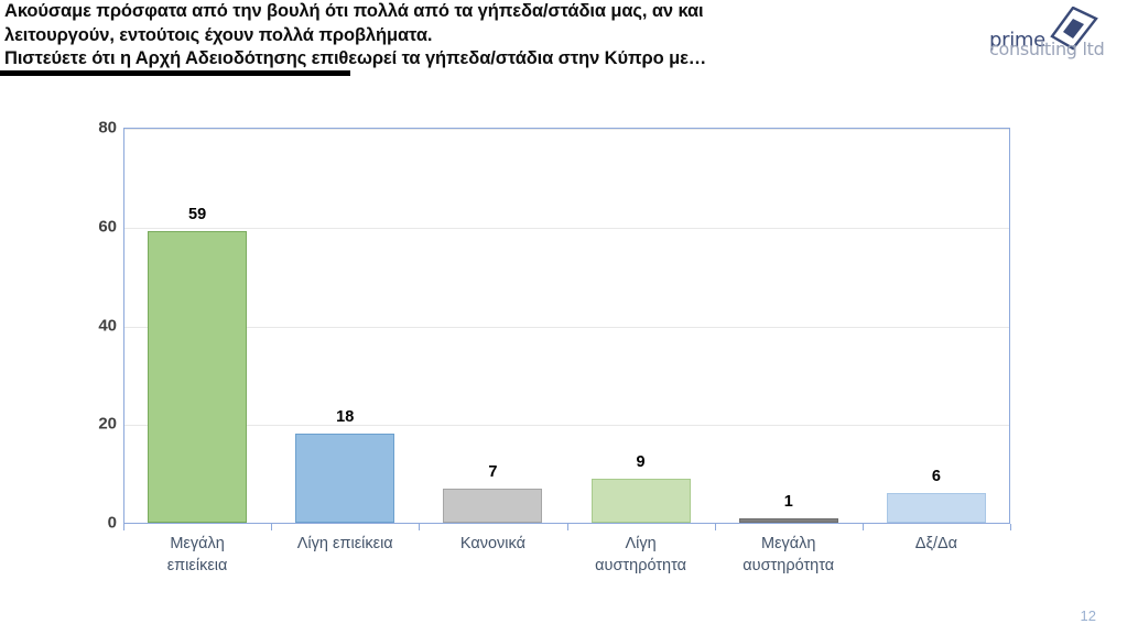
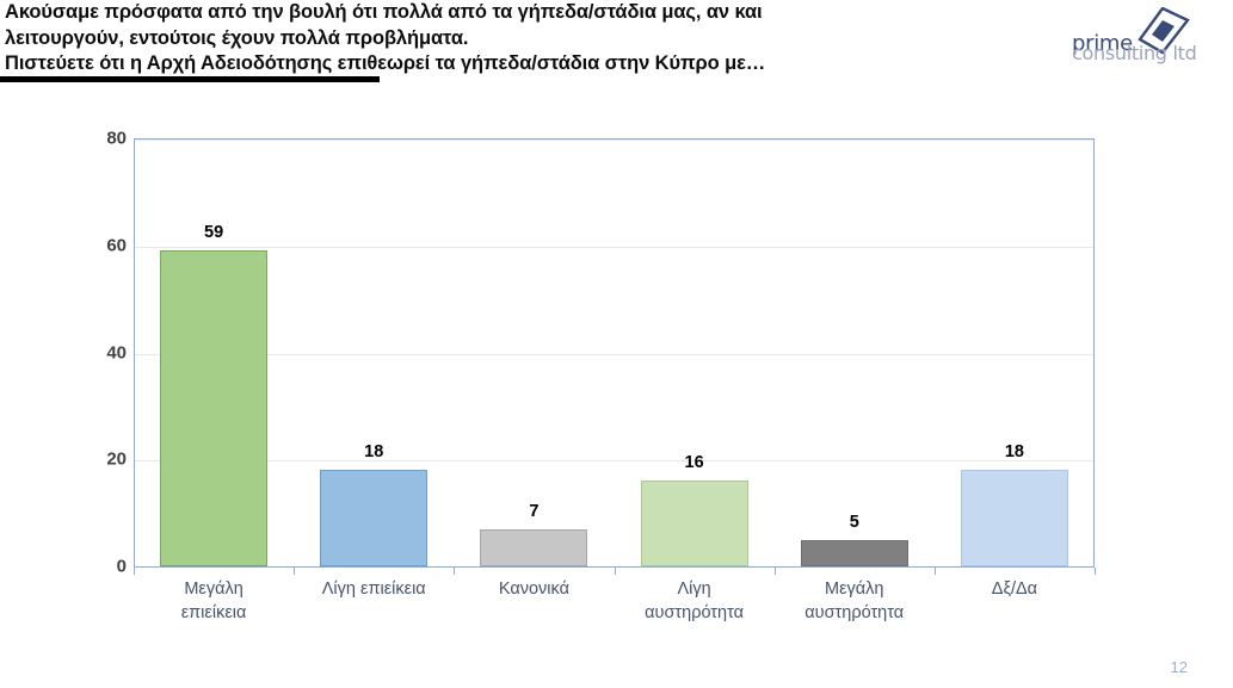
Λίγη αυστηρότητα: 9 -> 16
Μεγάλη αυστηρότητα: 1 -> 5
Δξ/Δα: 6 -> 18
